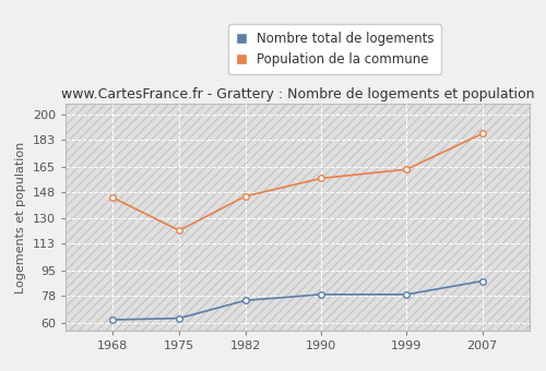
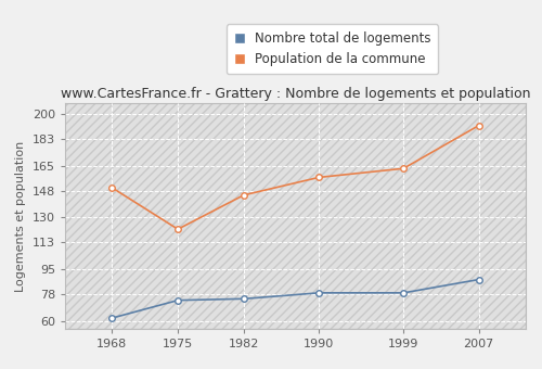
Population de la commune/1968: 144 -> 150
Nombre total de logements/1975: 63 -> 74
Population de la commune/2007: 187 -> 192
